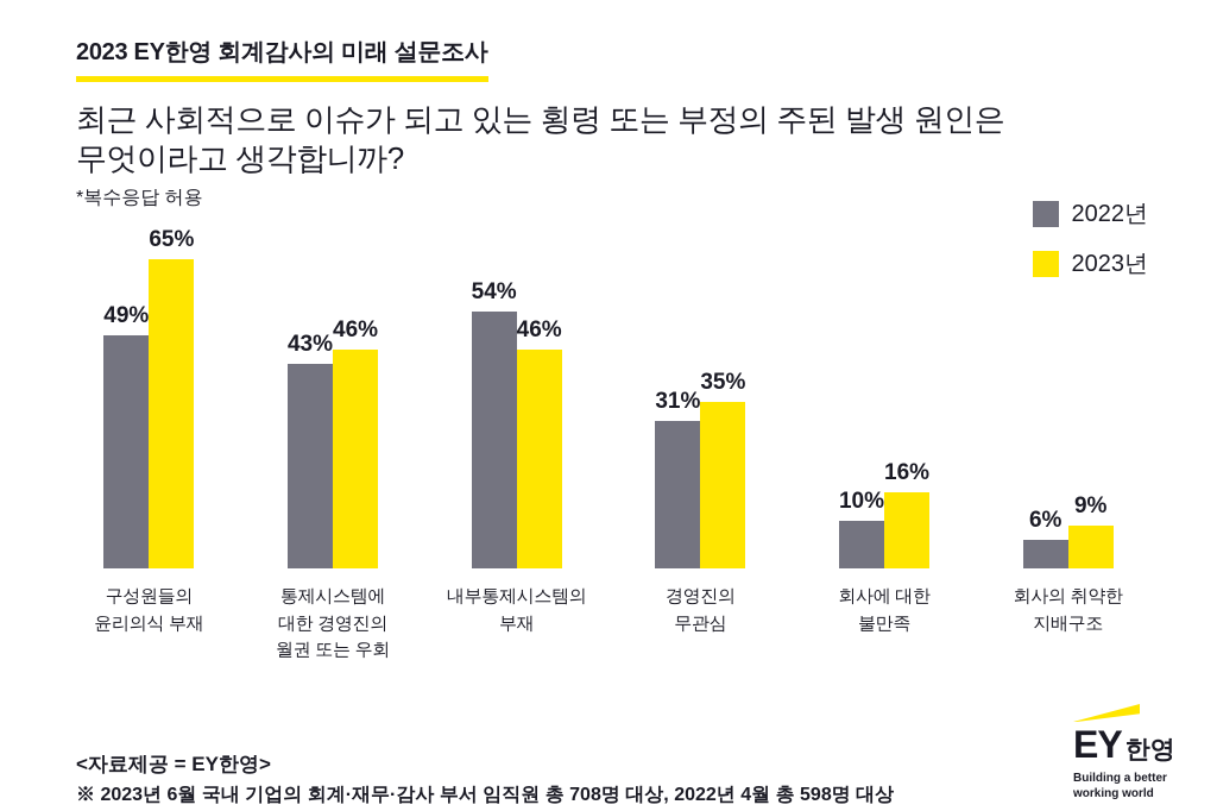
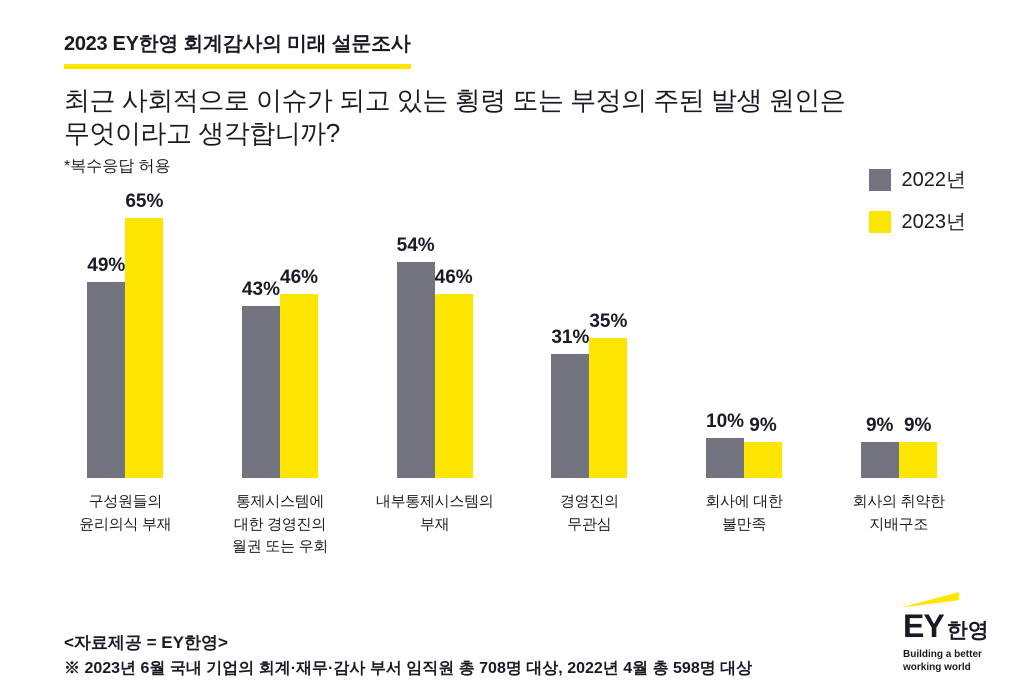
2023년/회사에 대한 불만족: 16% -> 9%
2022년/회사의 취약한 지배구조: 6% -> 9%
